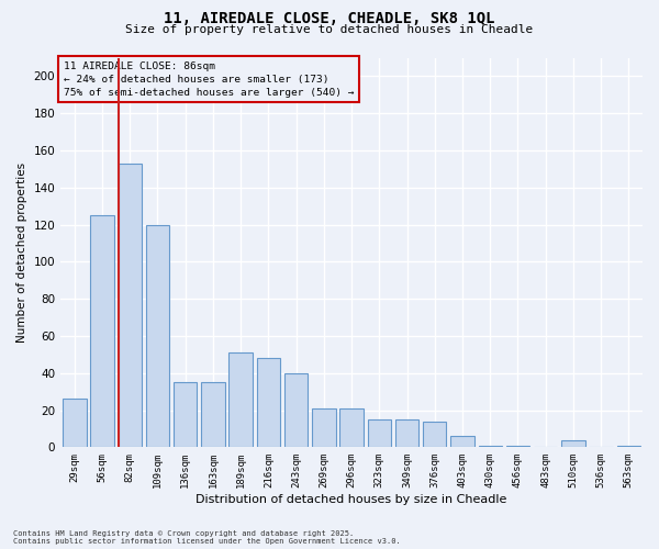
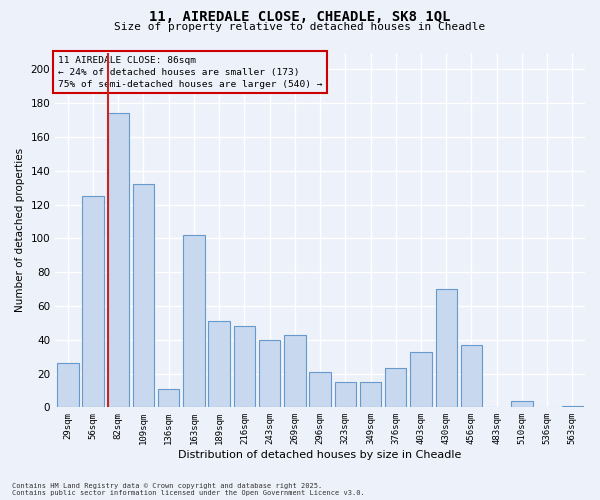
82sqm: 153 -> 174
109sqm: 120 -> 132
136sqm: 35 -> 11
163sqm: 35 -> 102
269sqm: 21 -> 43
376sqm: 14 -> 23
403sqm: 6 -> 33
430sqm: 1 -> 70
456sqm: 1 -> 37
